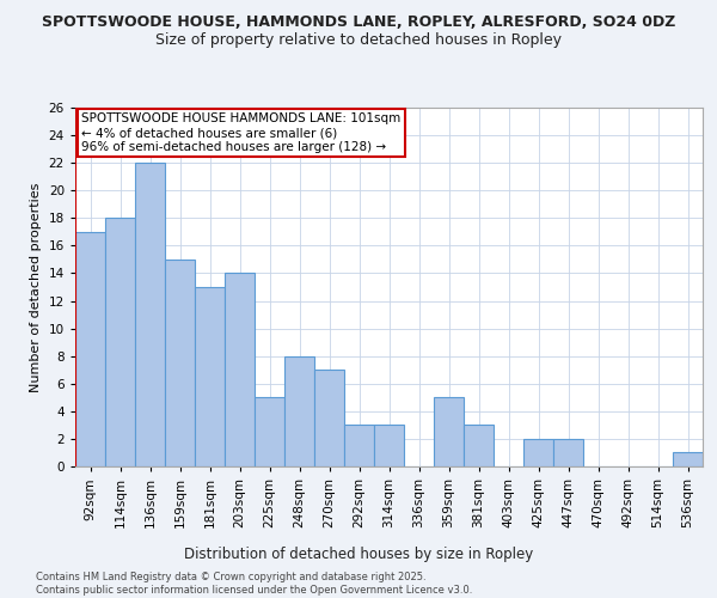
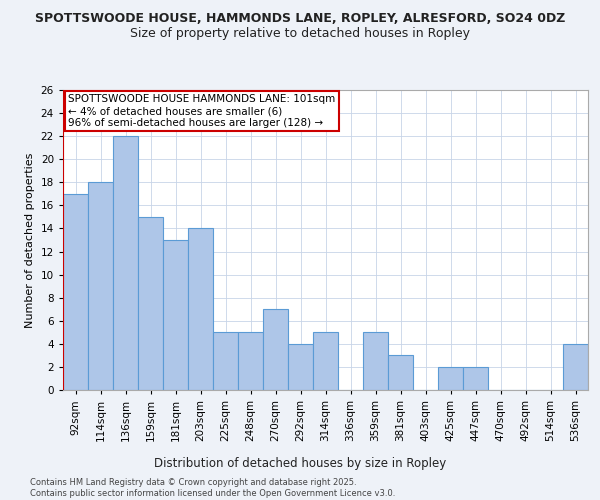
248sqm: 8 -> 5
292sqm: 3 -> 4
314sqm: 3 -> 5
536sqm: 1 -> 4
